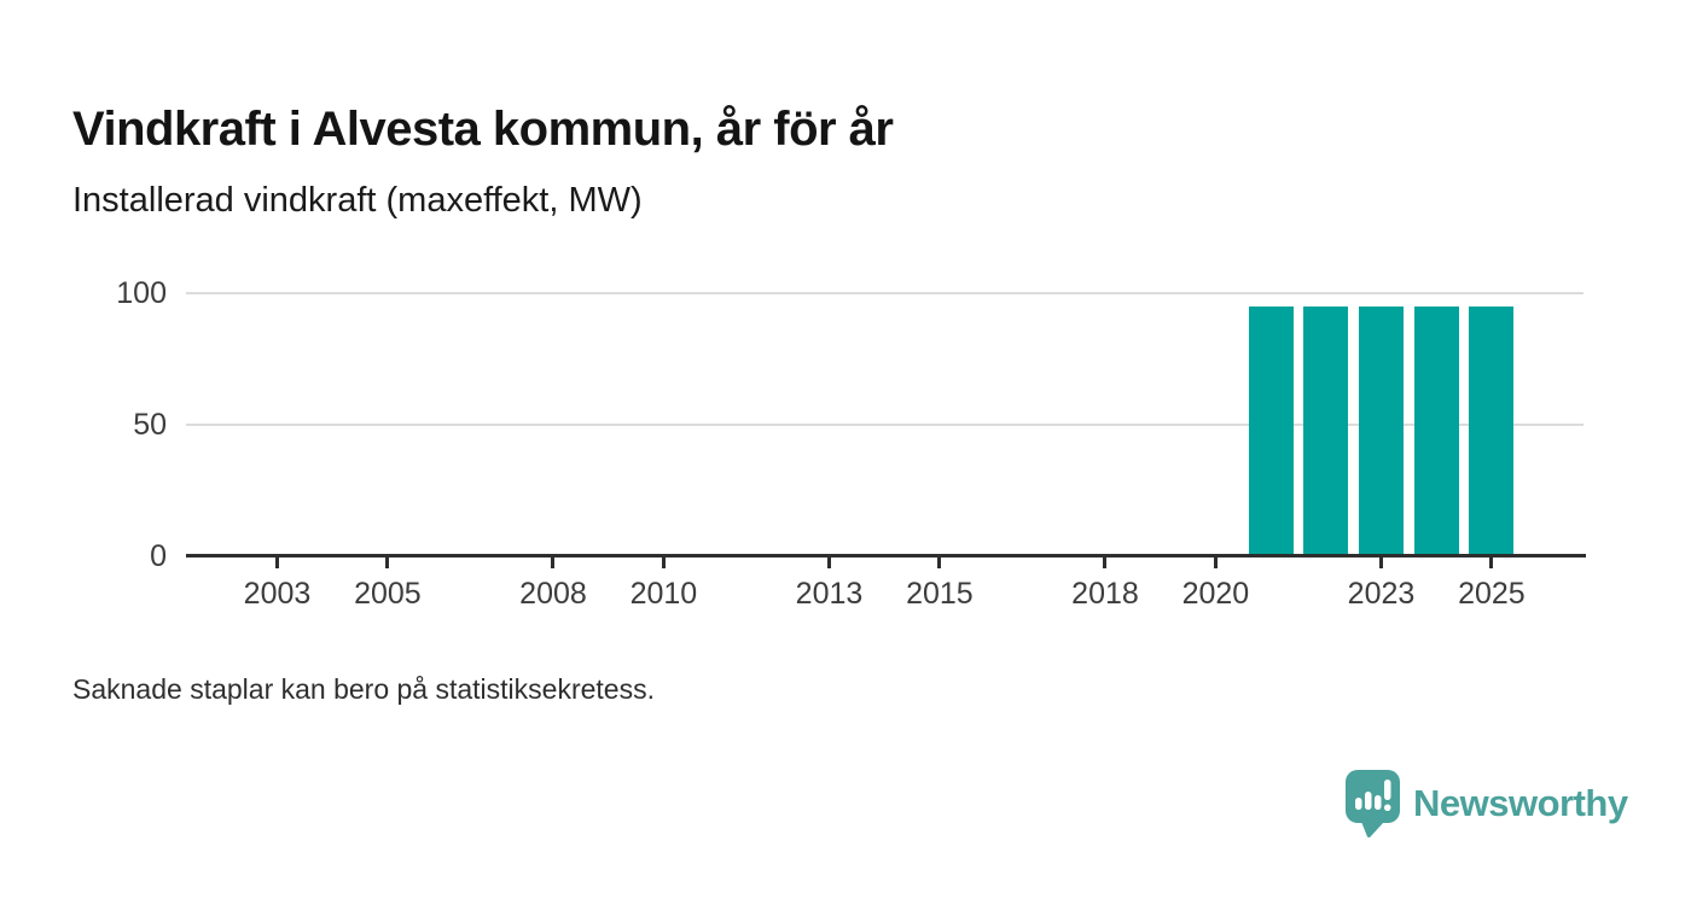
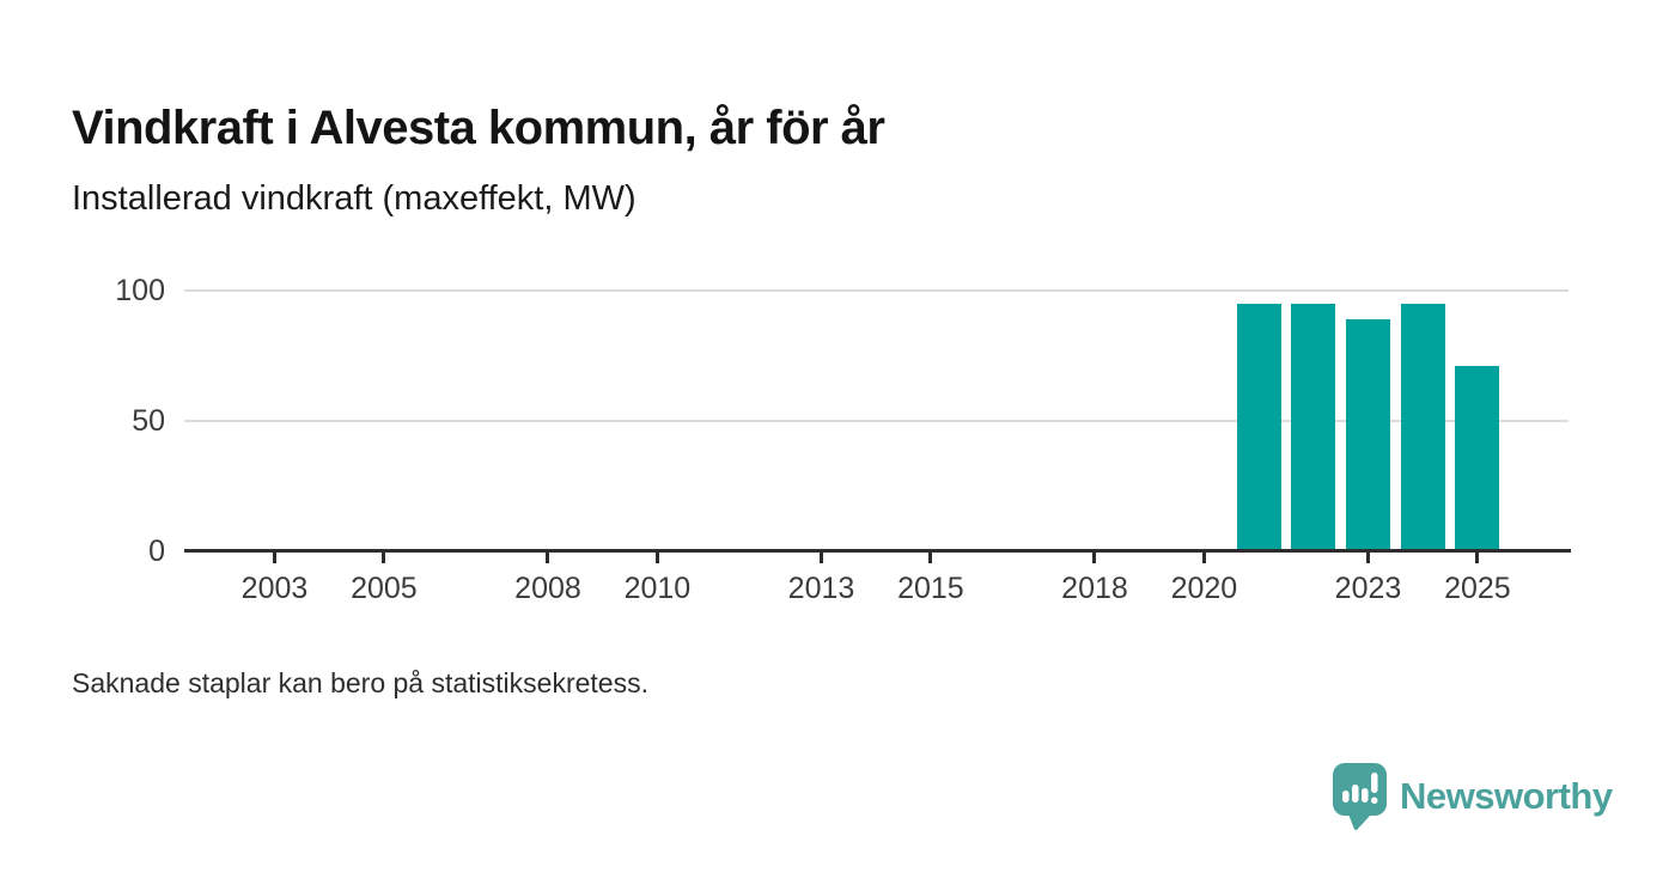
2023: 95 -> 89
2025: 95 -> 71
